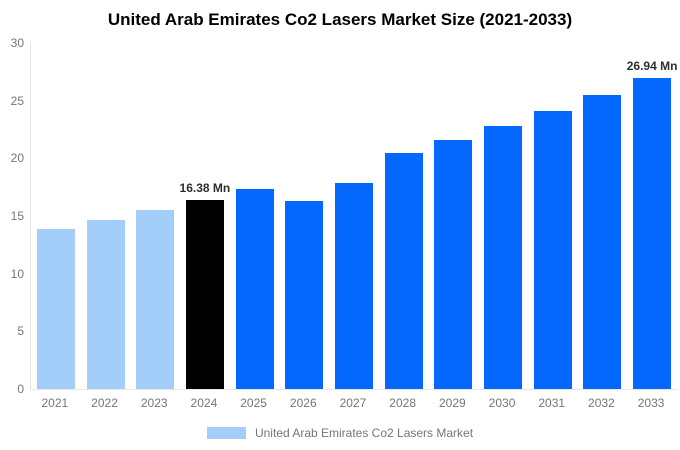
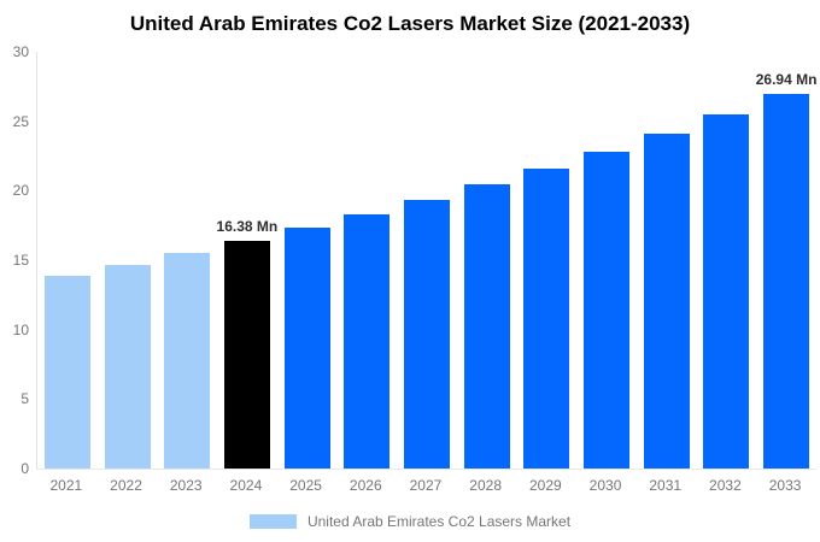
2026: 16.3 -> 18.3
2027: 17.9 -> 19.3
